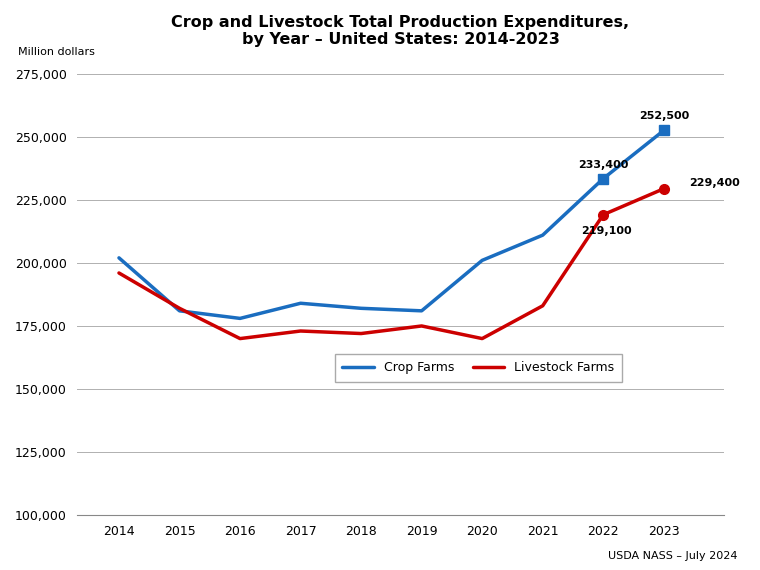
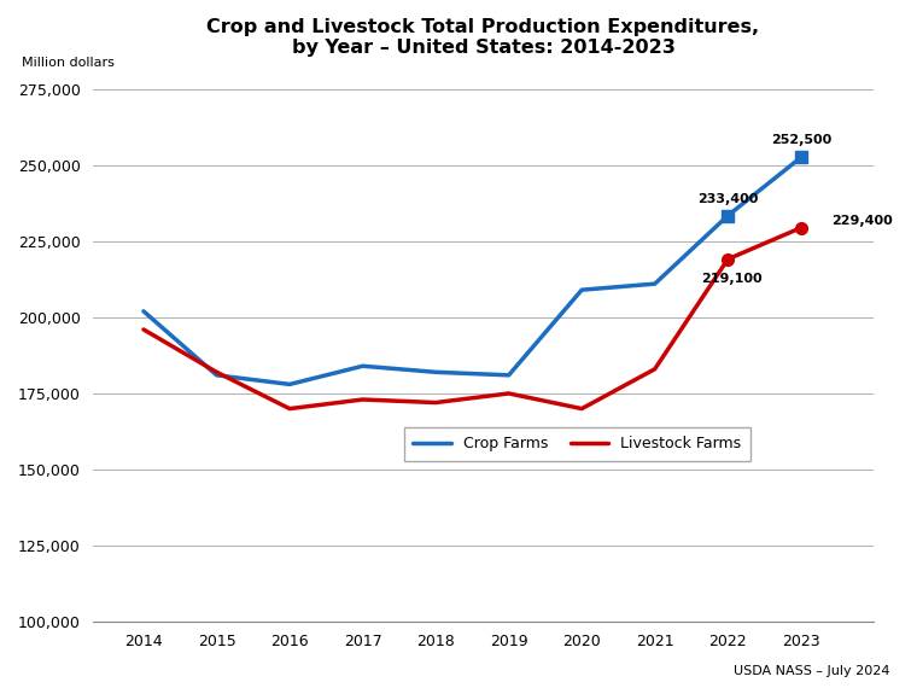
Crop Farms/2020: 201,000 -> 209,000
